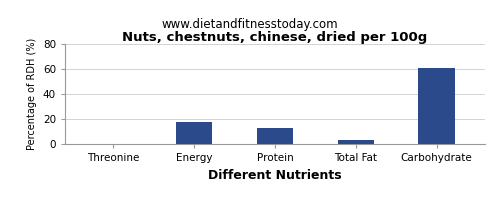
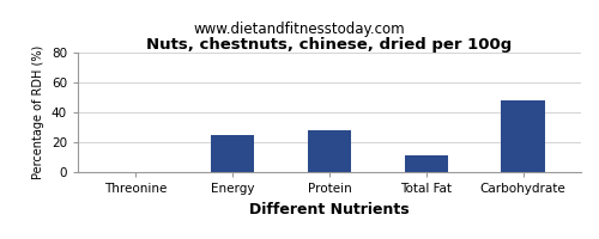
Energy: 18 -> 25
Protein: 13 -> 28
Total Fat: 3 -> 11
Carbohydrate: 61 -> 48
